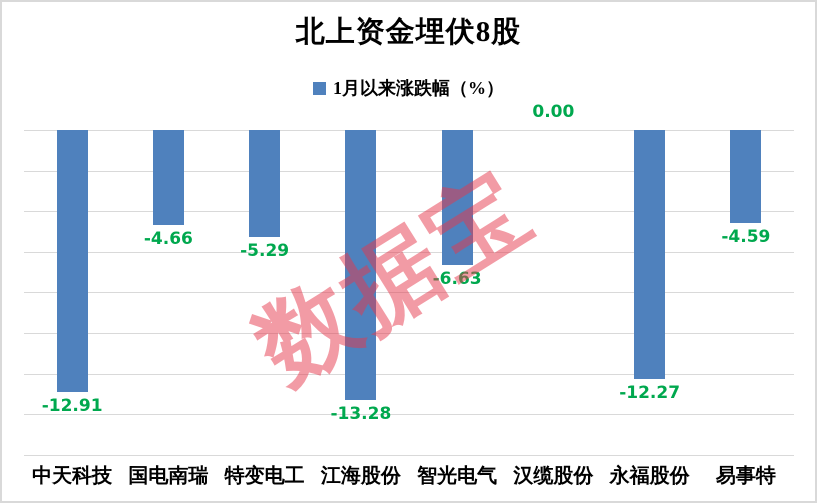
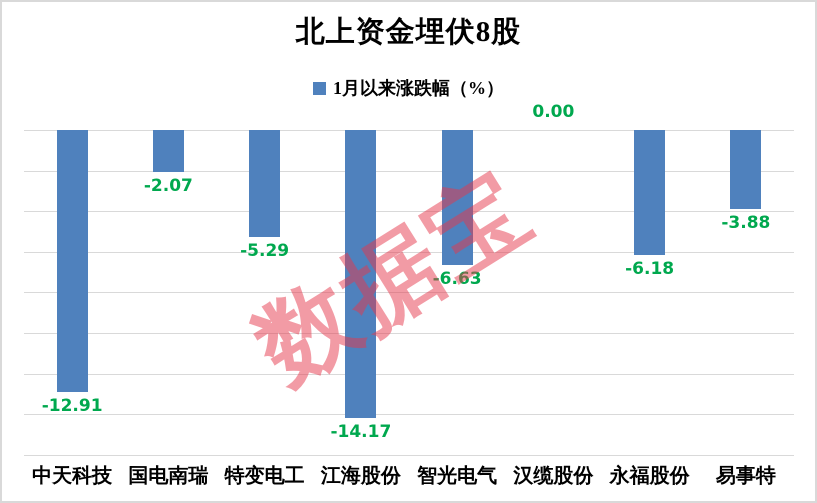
国电南瑞: -4.66 -> -2.07
江海股份: -13.28 -> -14.17
永福股份: -12.27 -> -6.18
易事特: -4.59 -> -3.88
